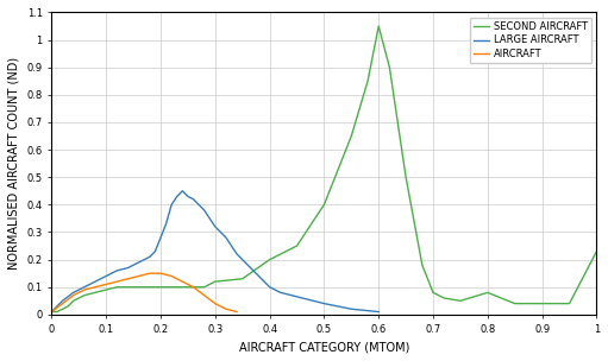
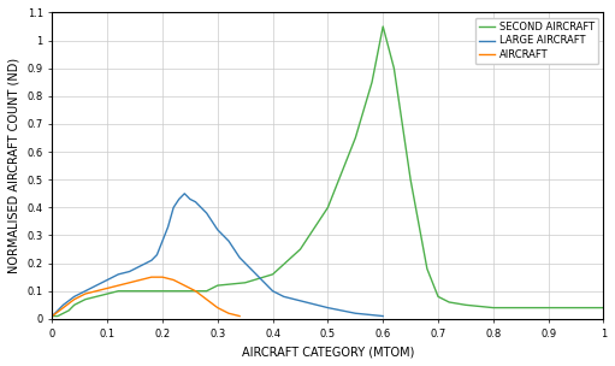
SECOND AIRCRAFT/0.4: 0.20 -> 0.16
SECOND AIRCRAFT/0.8: 0.08 -> 0.04
SECOND AIRCRAFT/1: 0.23 -> 0.04
